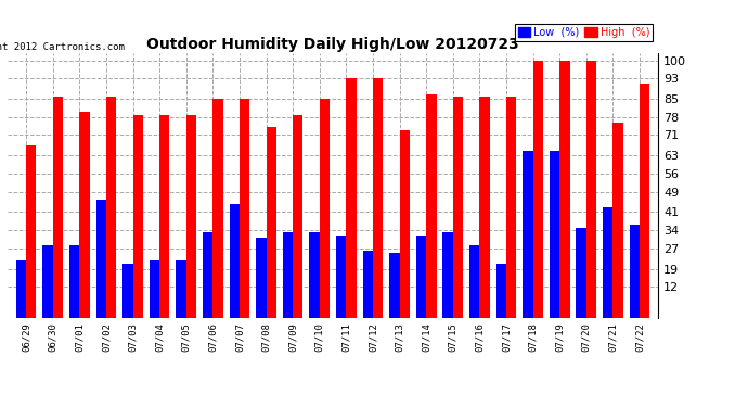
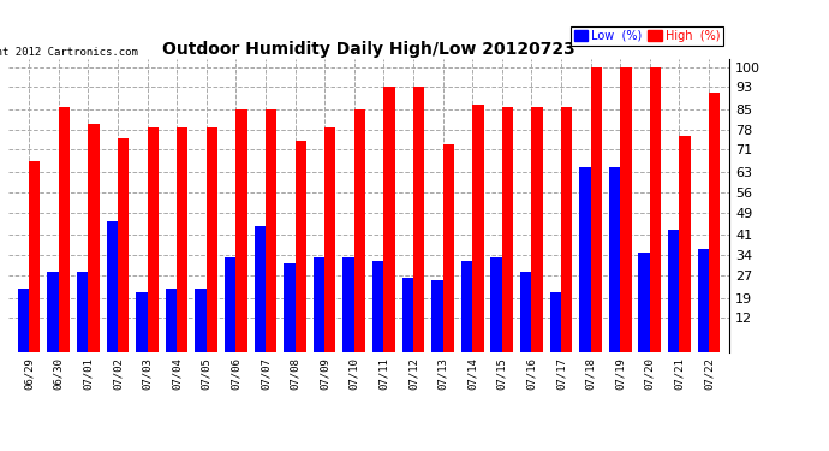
High (%)/07/02: 86 -> 75
